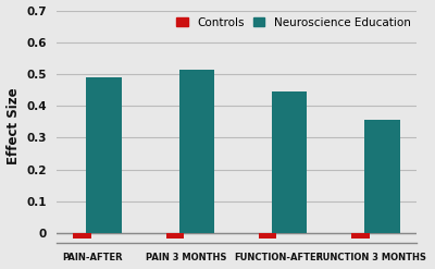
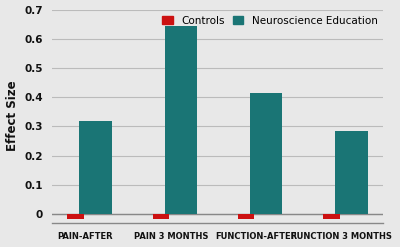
Neuroscience Education/PAIN-AFTER: 0.490 -> 0.320
Neuroscience Education/PAIN 3 MONTHS: 0.515 -> 0.645
Neuroscience Education/FUNCTION-AFTER: 0.445 -> 0.415
Neuroscience Education/FUNCTION 3 MONTHS: 0.355 -> 0.285
